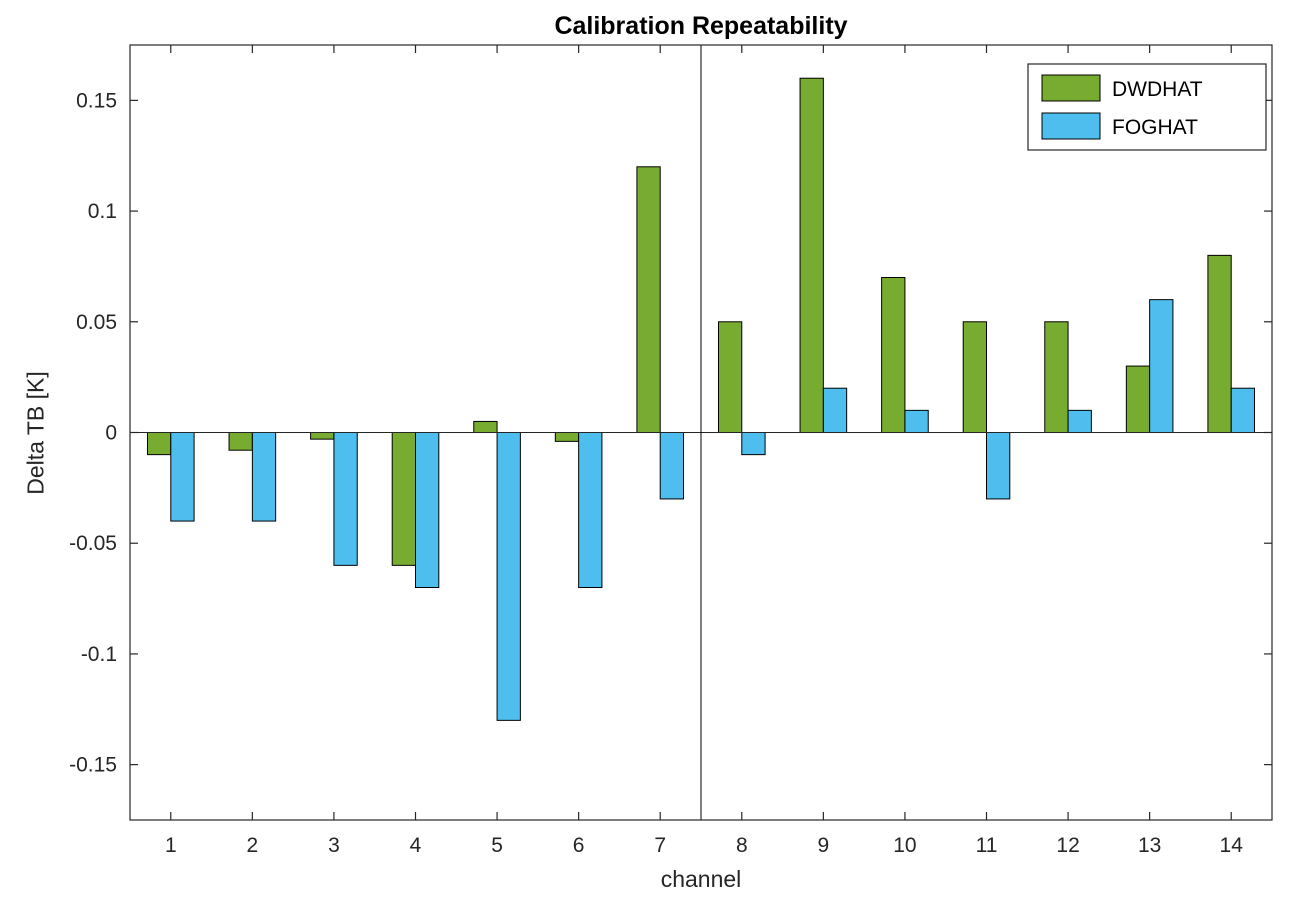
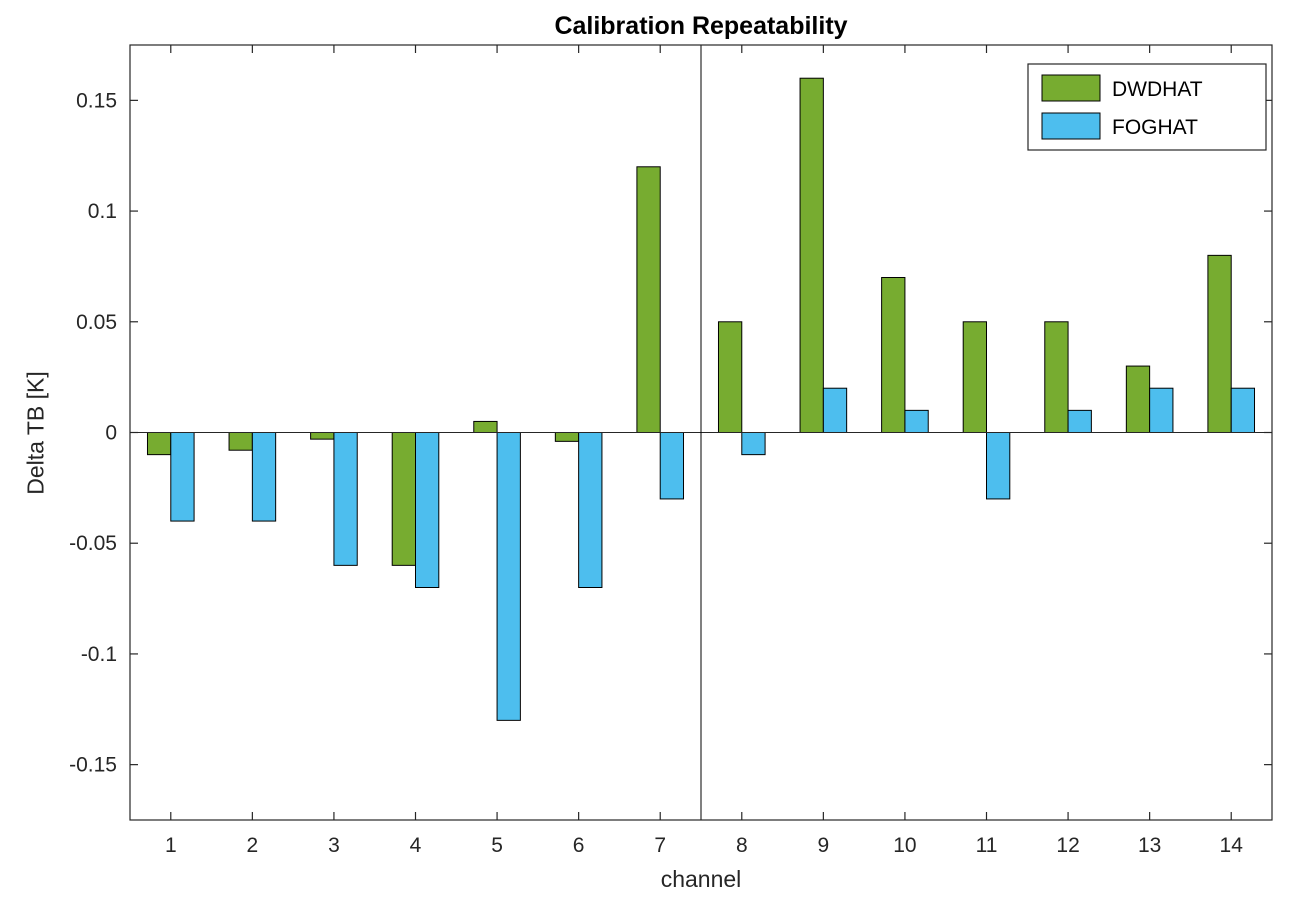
FOGHAT/13: 0.06 -> 0.02
